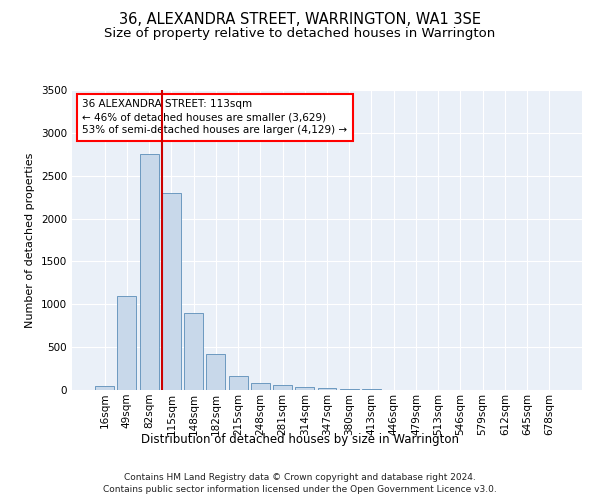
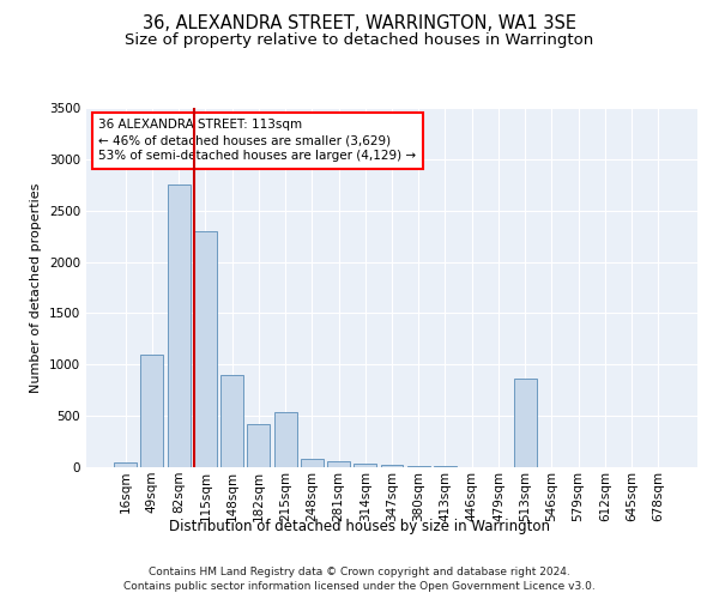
215sqm: 160 -> 540
513sqm: 0 -> 860
